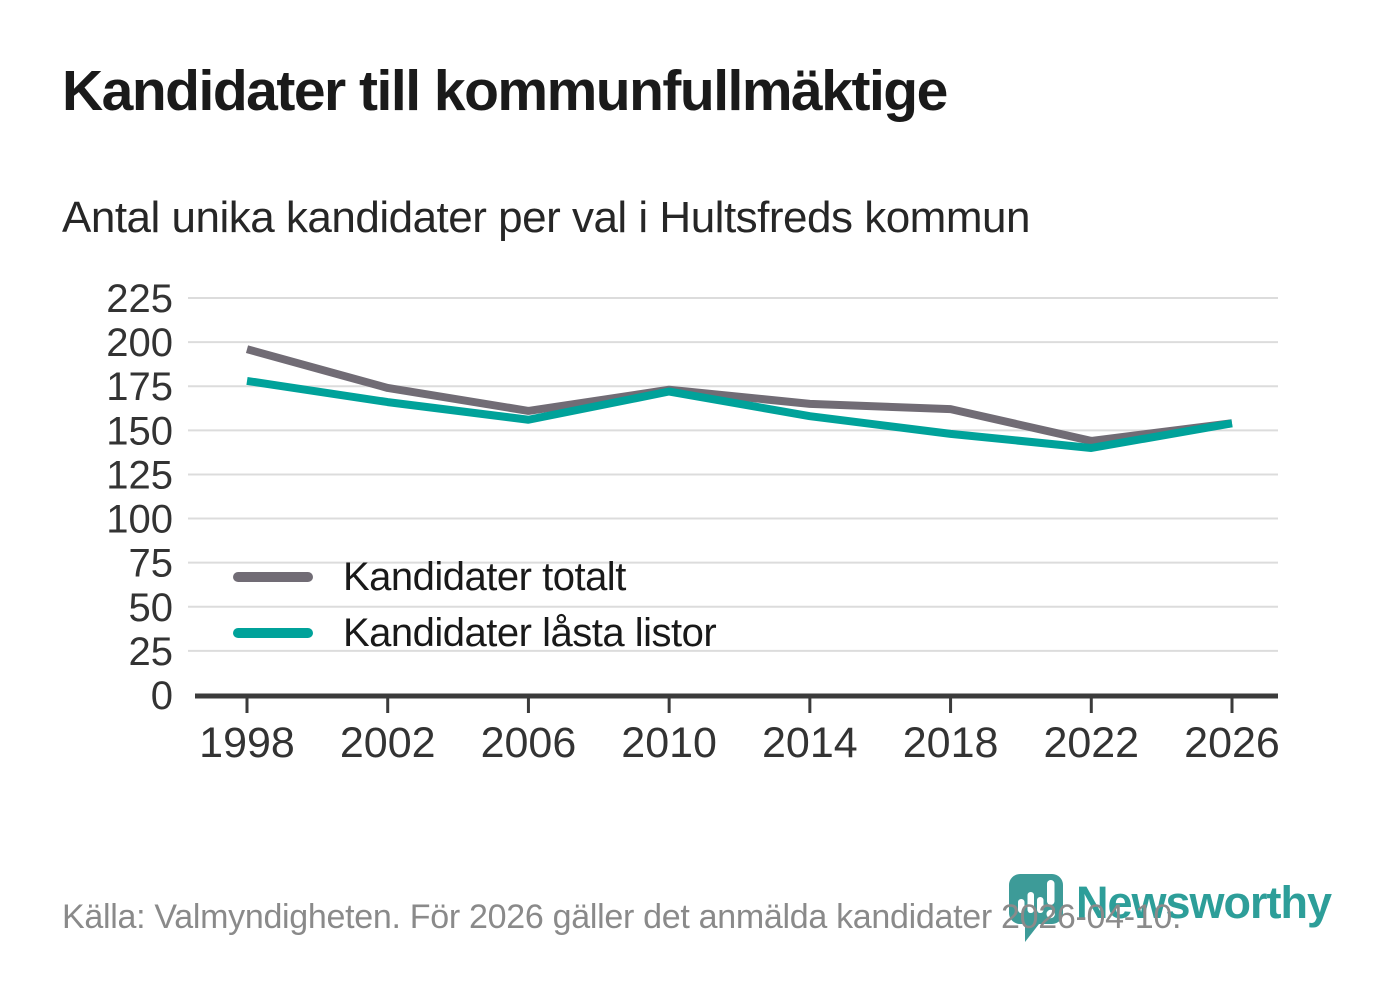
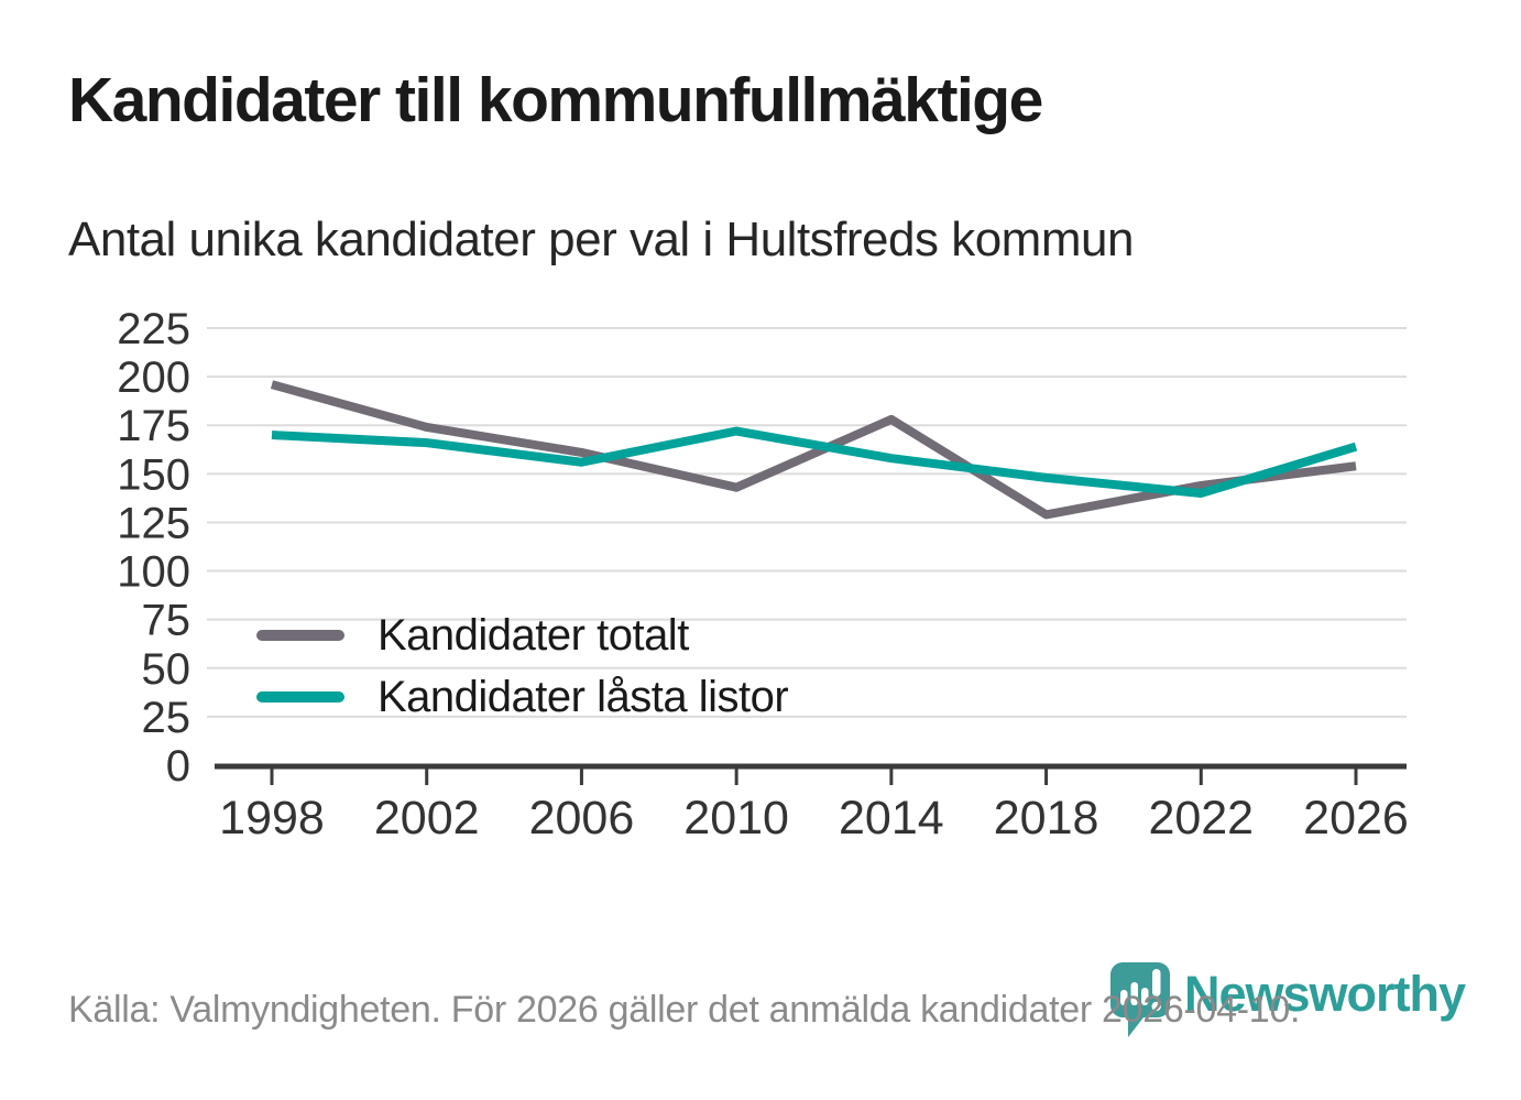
Kandidater låsta listor/1998: 178 -> 170
Kandidater totalt/2010: 173 -> 143
Kandidater totalt/2014: 165 -> 178
Kandidater totalt/2018: 162 -> 129
Kandidater låsta listor/2026: 154 -> 164
